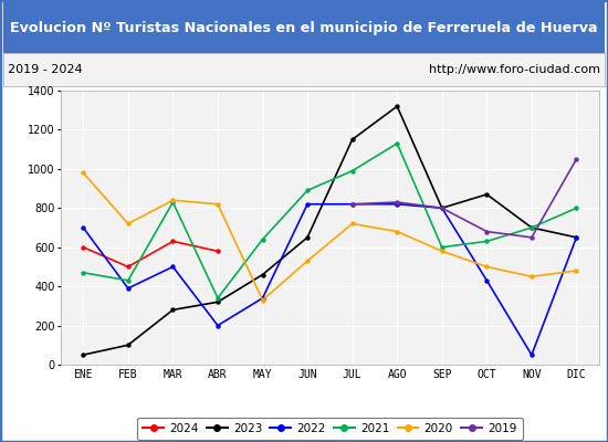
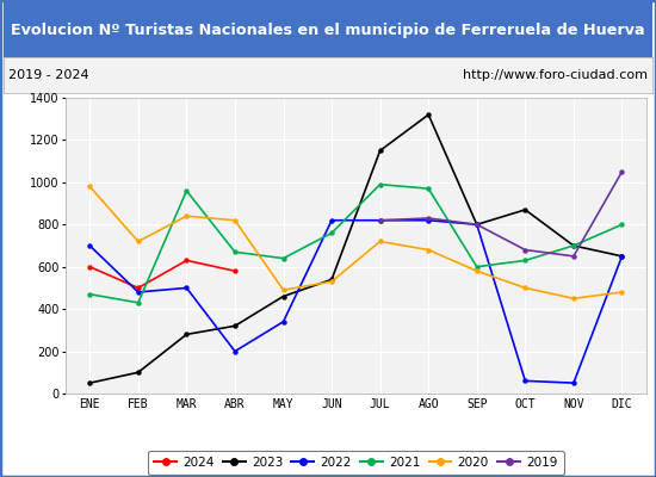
2022/FEB: 390 -> 480
2021/MAR: 830 -> 960
2021/ABR: 340 -> 670
2020/MAY: 330 -> 490
2023/JUN: 650 -> 540
2021/JUN: 890 -> 760
2021/AGO: 1130 -> 970
2022/OCT: 430 -> 60
